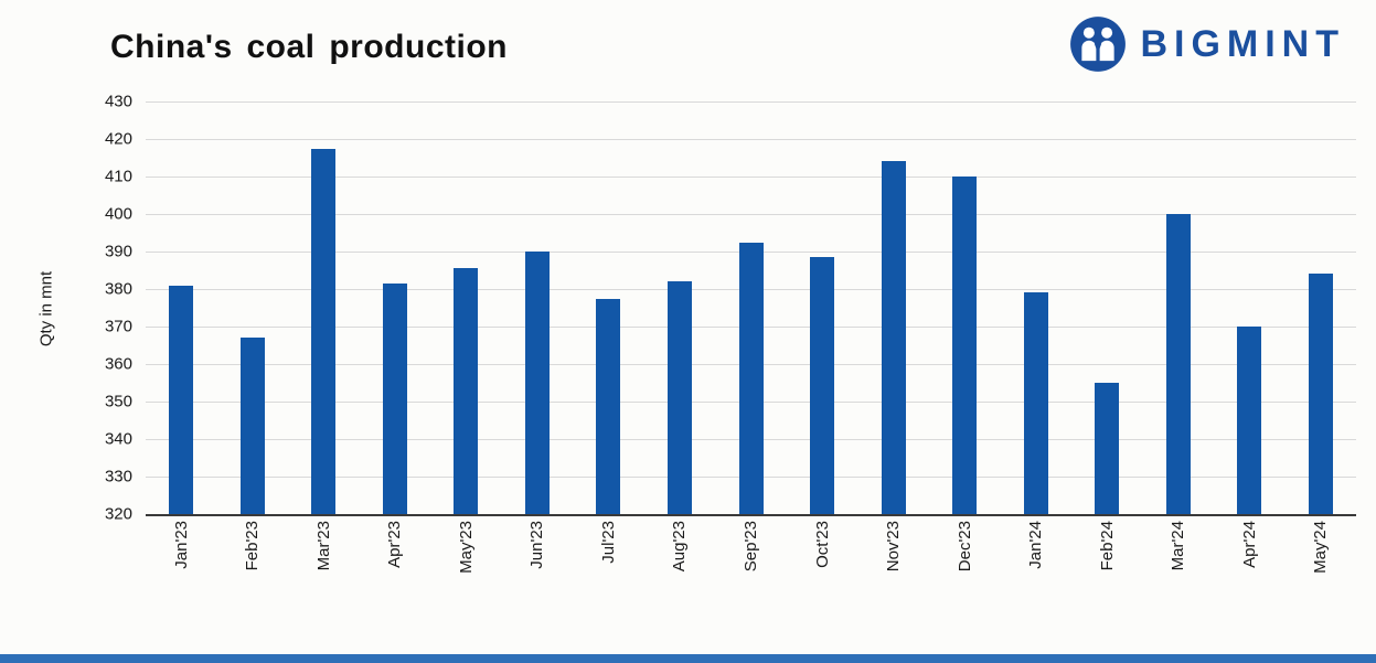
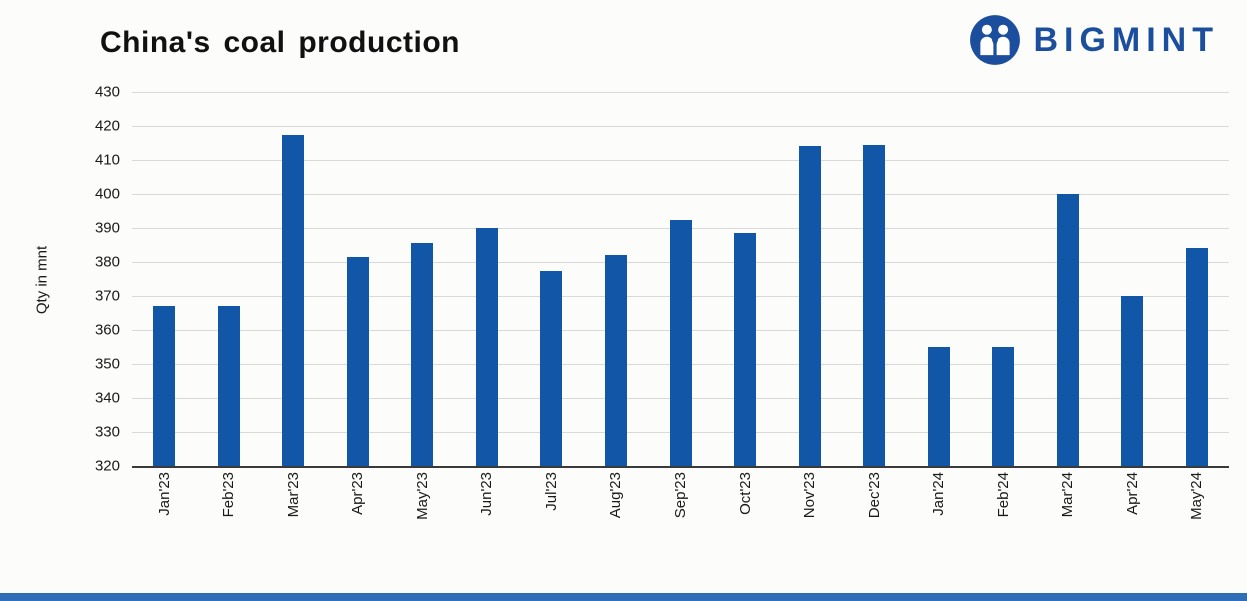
Jan'23: 381 -> 367
Dec'23: 410 -> 414
Jan'24: 379 -> 355
